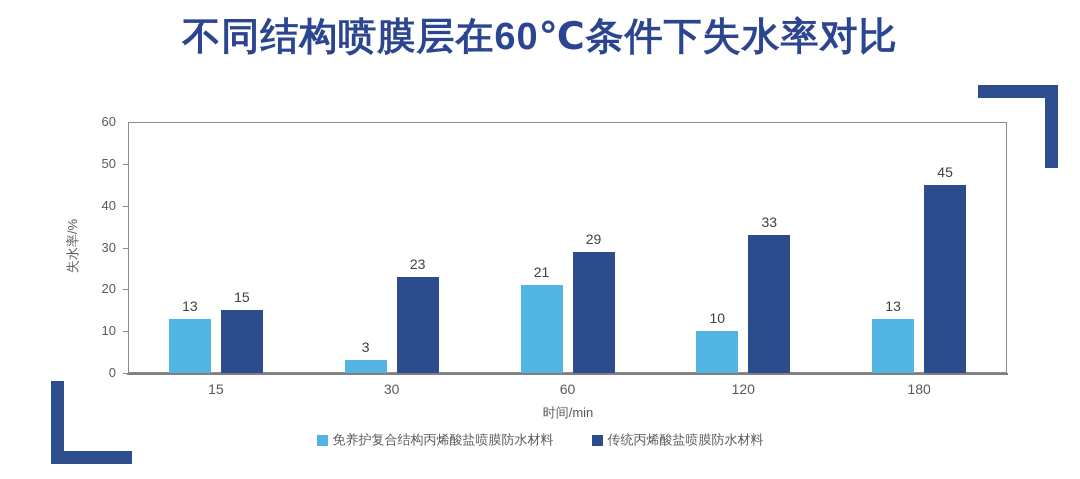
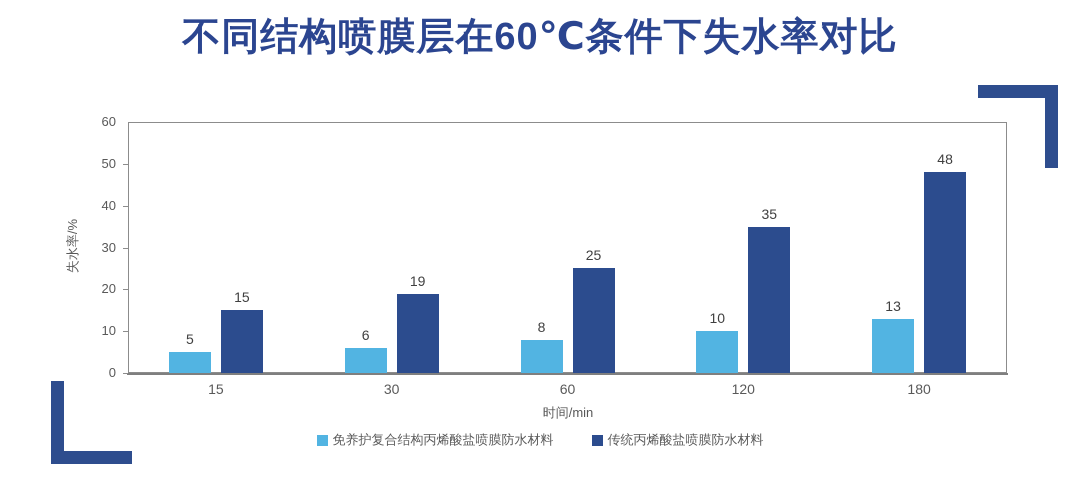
免养护复合结构丙烯酸盐喷膜防水材料/15: 13 -> 5
免养护复合结构丙烯酸盐喷膜防水材料/30: 3 -> 6
传统丙烯酸盐喷膜防水材料/30: 23 -> 19
免养护复合结构丙烯酸盐喷膜防水材料/60: 21 -> 8
传统丙烯酸盐喷膜防水材料/60: 29 -> 25
传统丙烯酸盐喷膜防水材料/120: 33 -> 35
传统丙烯酸盐喷膜防水材料/180: 45 -> 48
